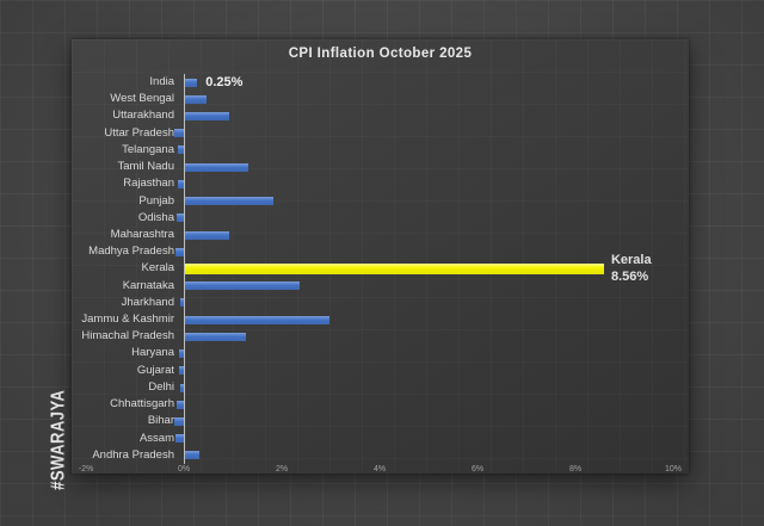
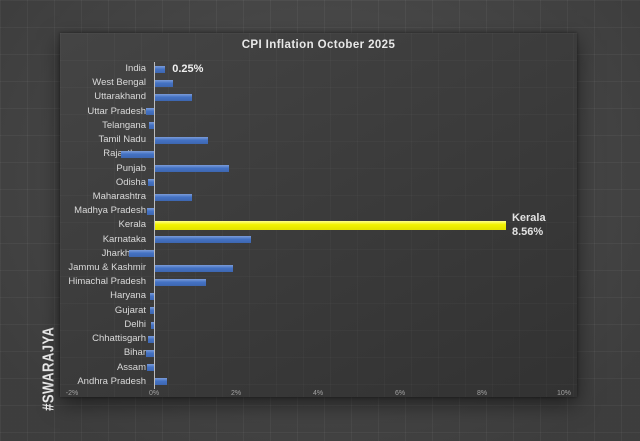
Rajasthan: -0.1% -> -0.8%
Jharkhand: -0.1% -> -0.6%
Jammu & Kashmir: 3.0% -> 1.9%
